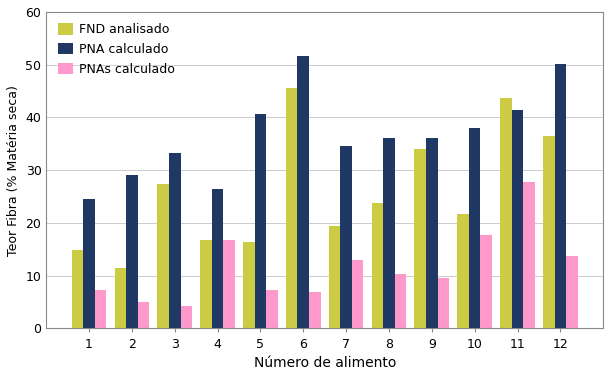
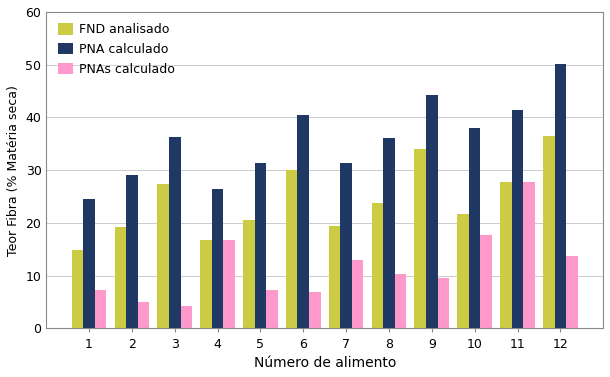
FND analisado/2: 11.4 -> 19.3
PNA calculado/3: 33.2 -> 36.3
FND analisado/5: 16.4 -> 20.6
PNA calculado/5: 40.6 -> 31.3
FND analisado/6: 45.6 -> 30.0
PNA calculado/6: 51.6 -> 40.5
PNA calculado/7: 34.6 -> 31.3
PNA calculado/9: 36.2 -> 44.2
FND analisado/11: 43.6 -> 27.8
